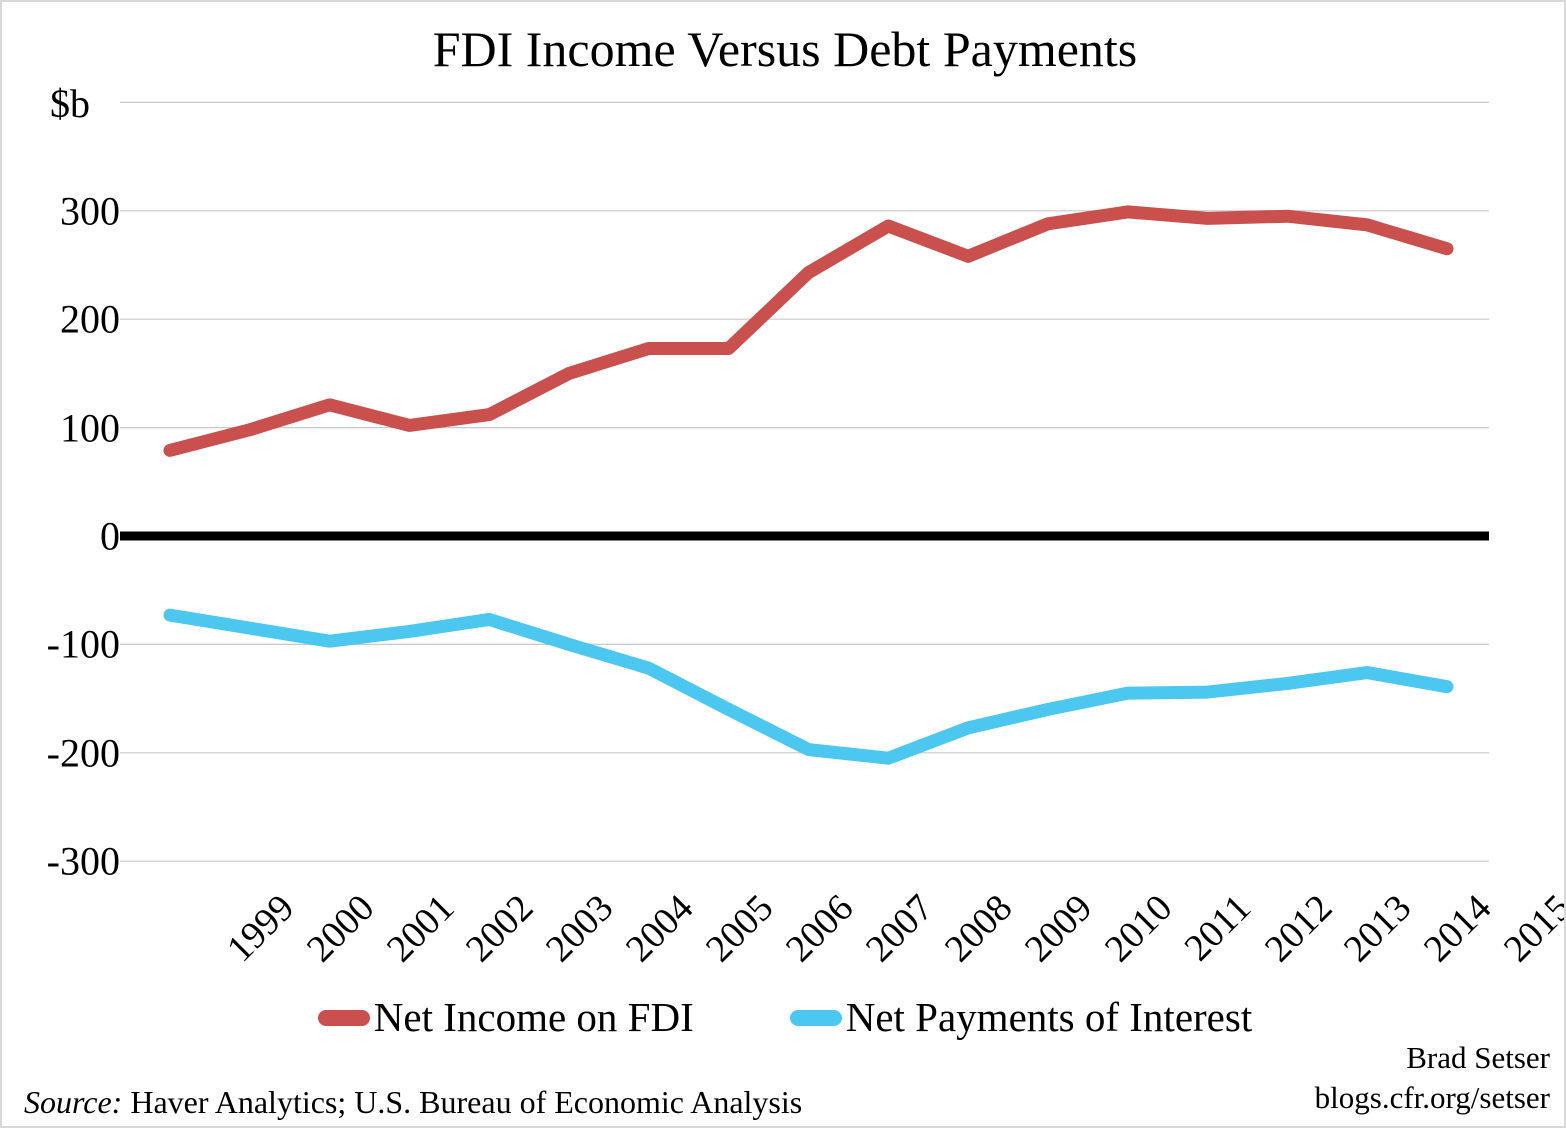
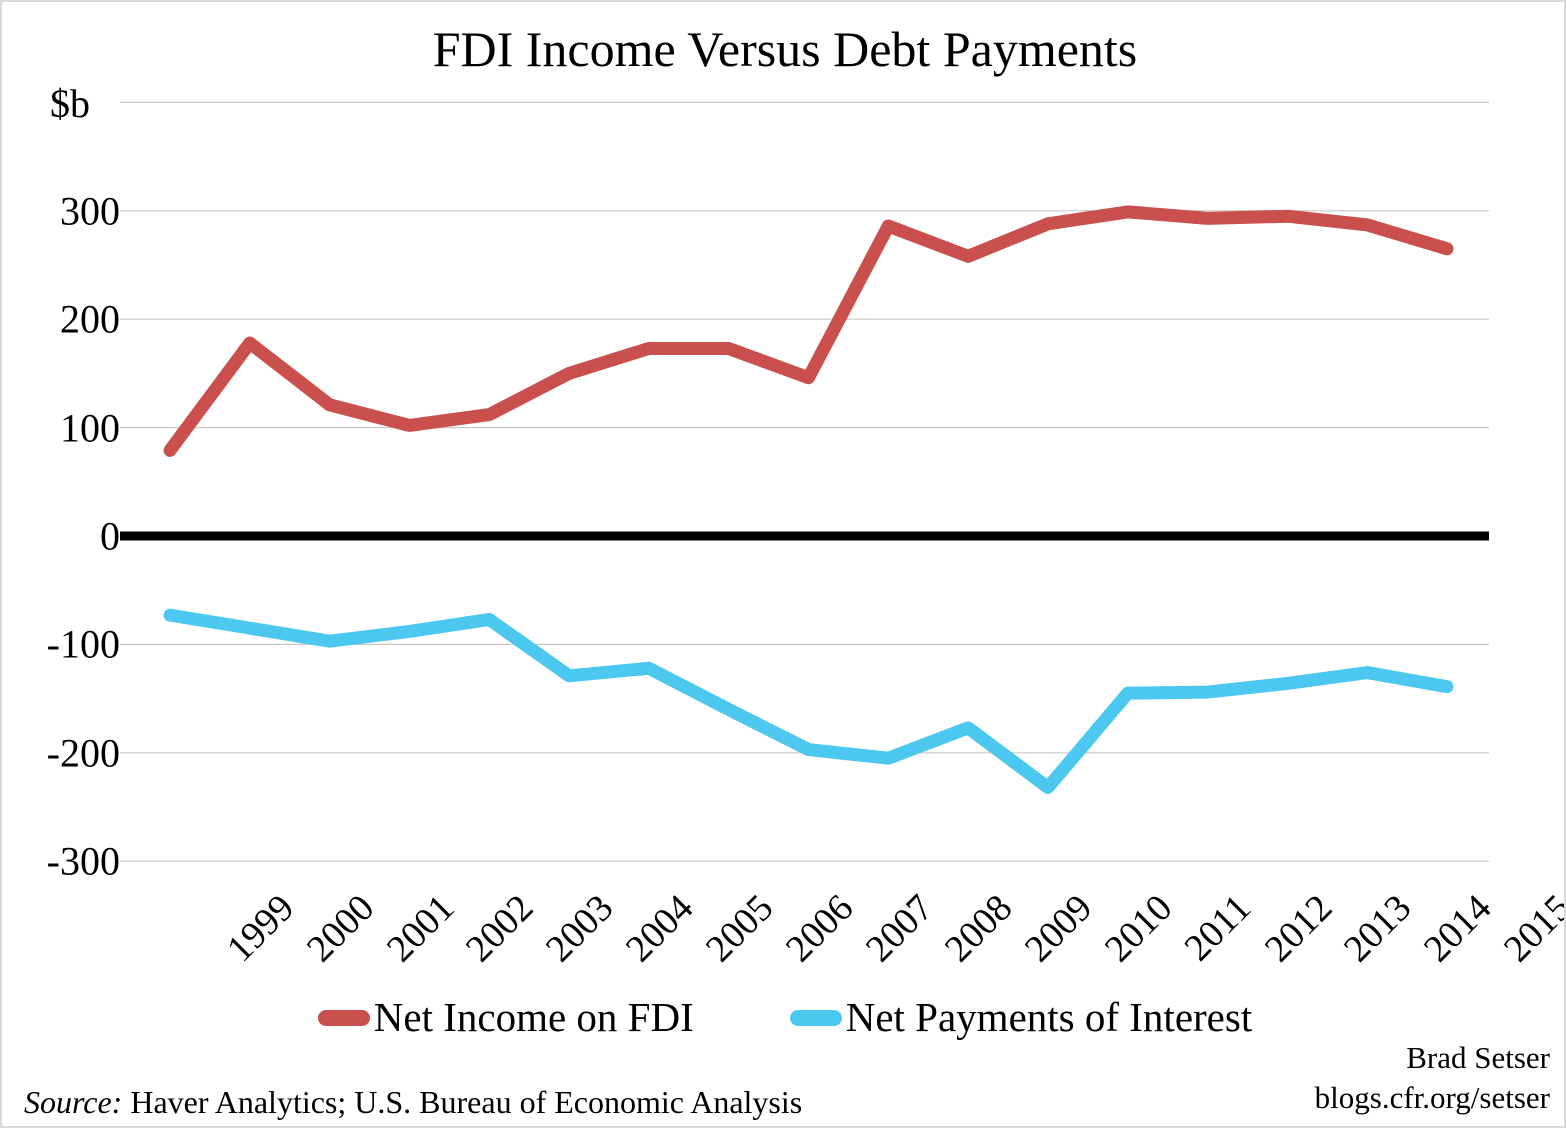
Net Income on FDI/2000: 98 -> 178
Net Payments of Interest/2004: -100 -> -129
Net Income on FDI/2007: 243 -> 146
Net Payments of Interest/2010: -160 -> -232
